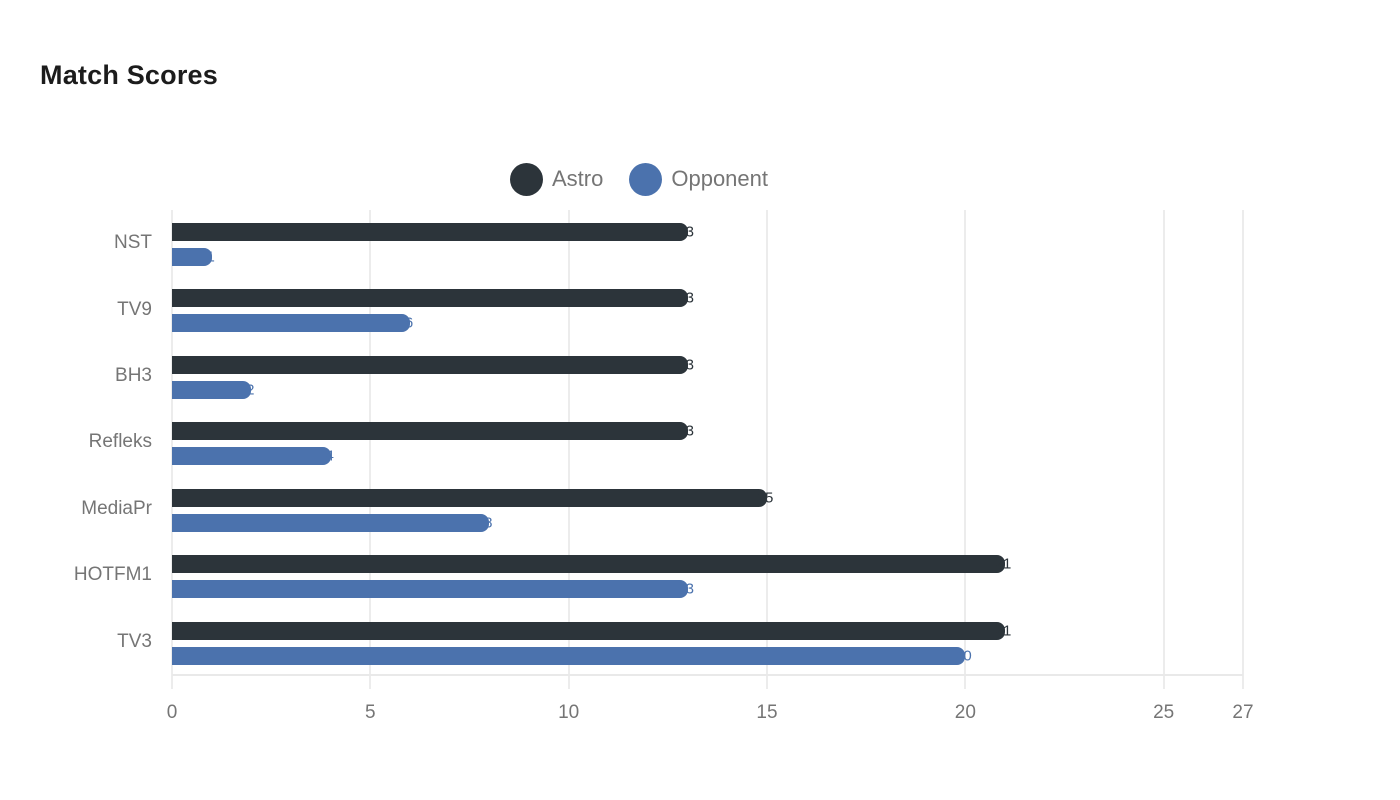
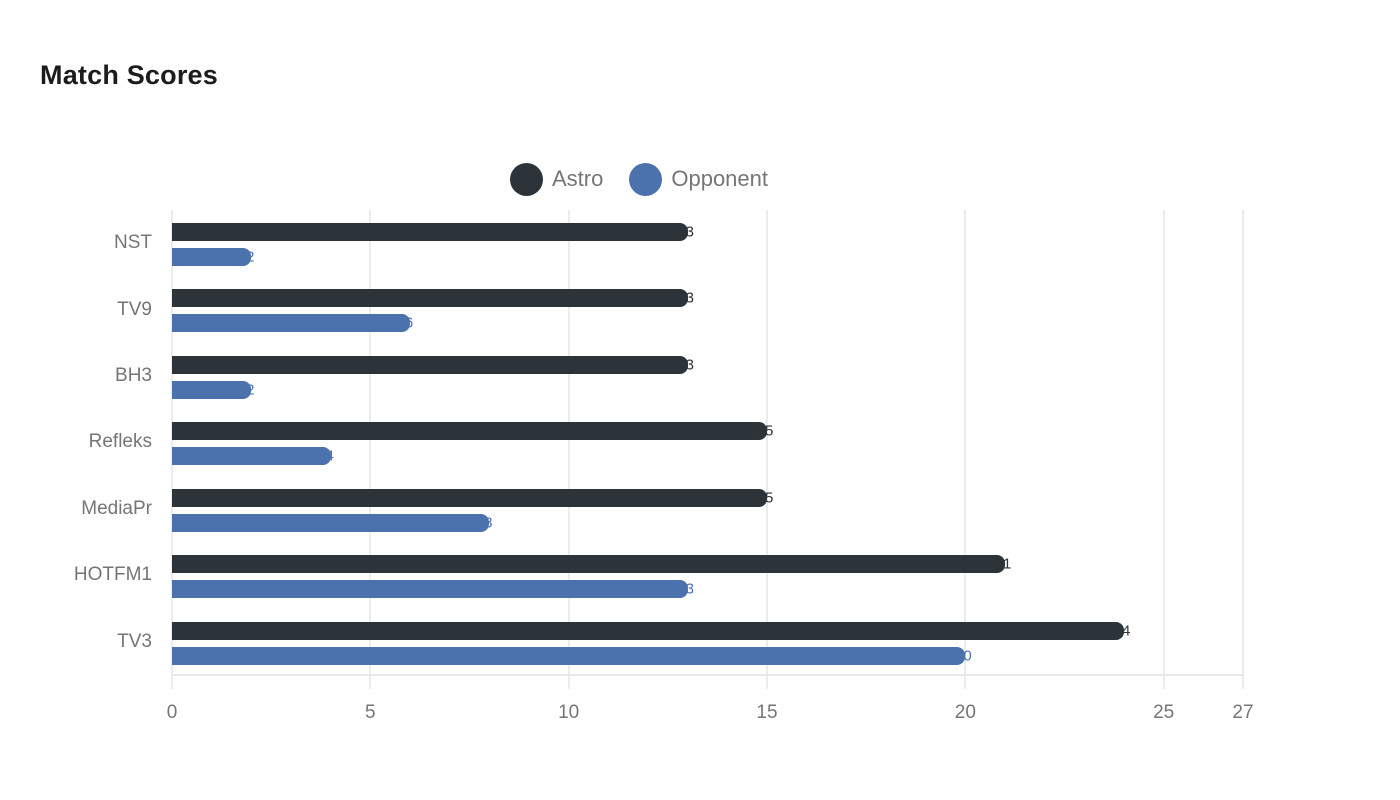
Opponent/NST: 1 -> 2
Astro/Refleks: 13 -> 15
Astro/TV3: 21 -> 24
